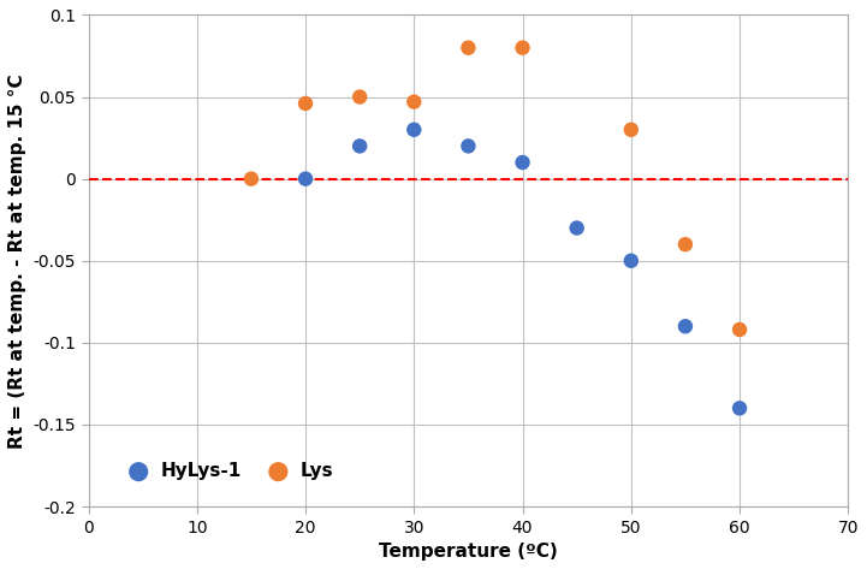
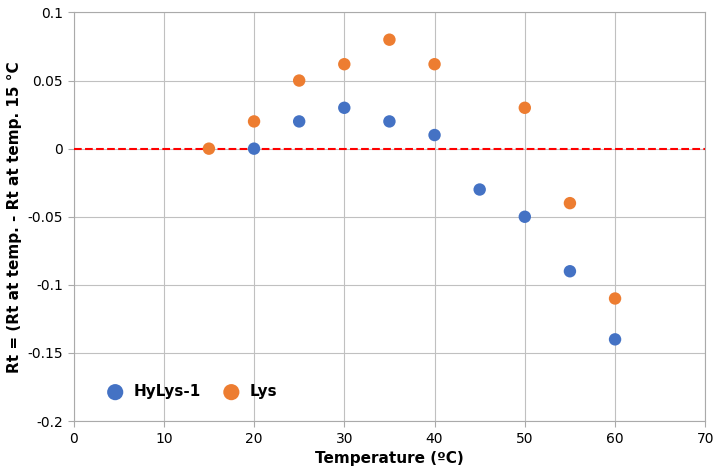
Lys/20: 0.046 -> 0.020
Lys/30: 0.047 -> 0.062
Lys/40: 0.080 -> 0.062
Lys/60: -0.092 -> -0.110
